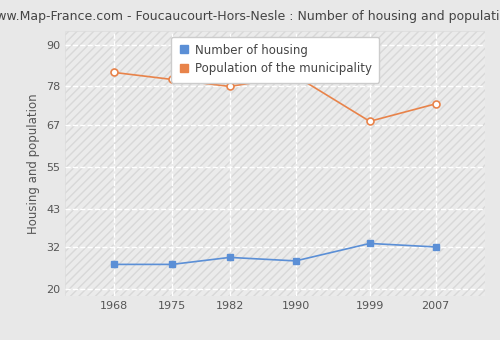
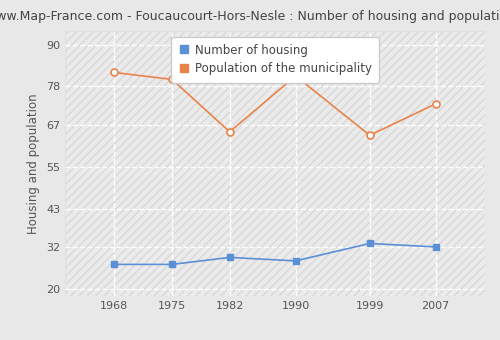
Population of the municipality/1982: 78 -> 65
Population of the municipality/1999: 68 -> 64
